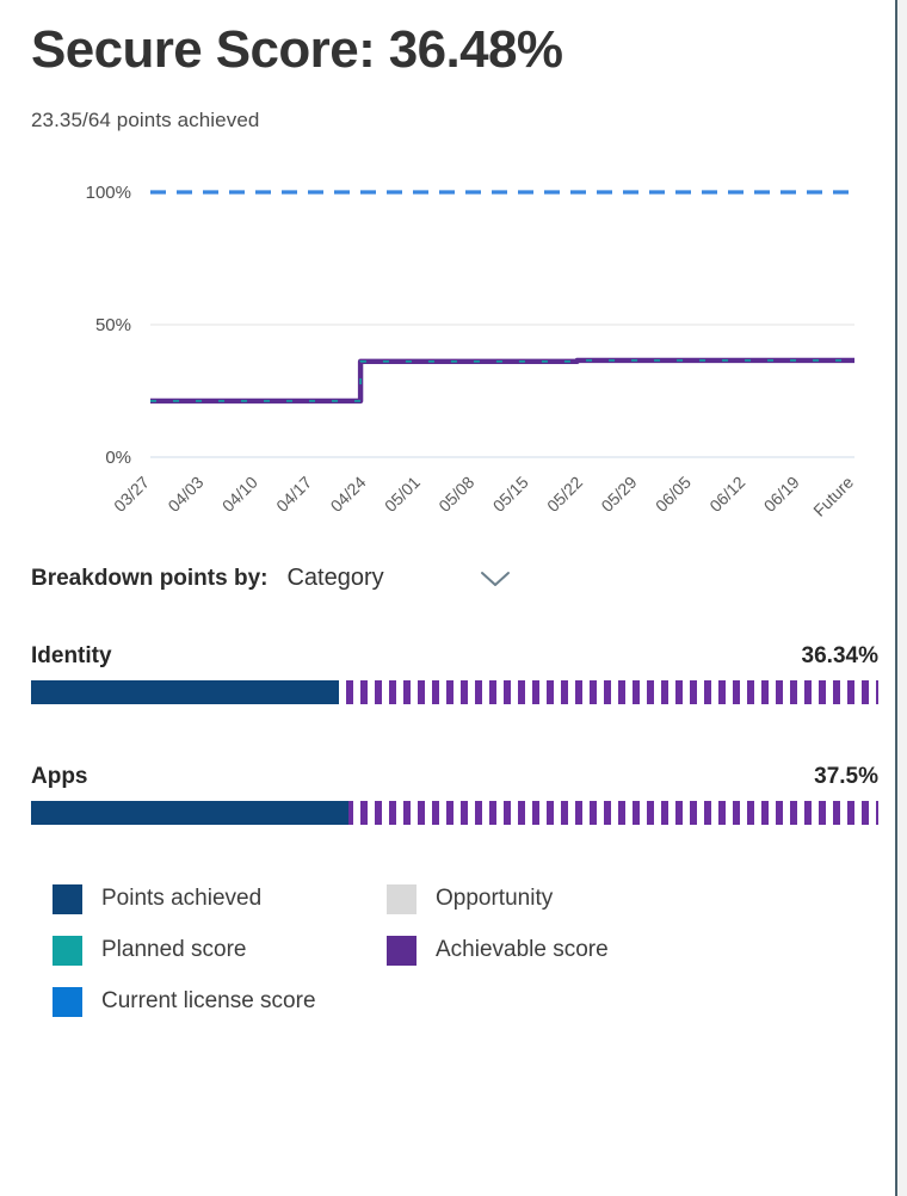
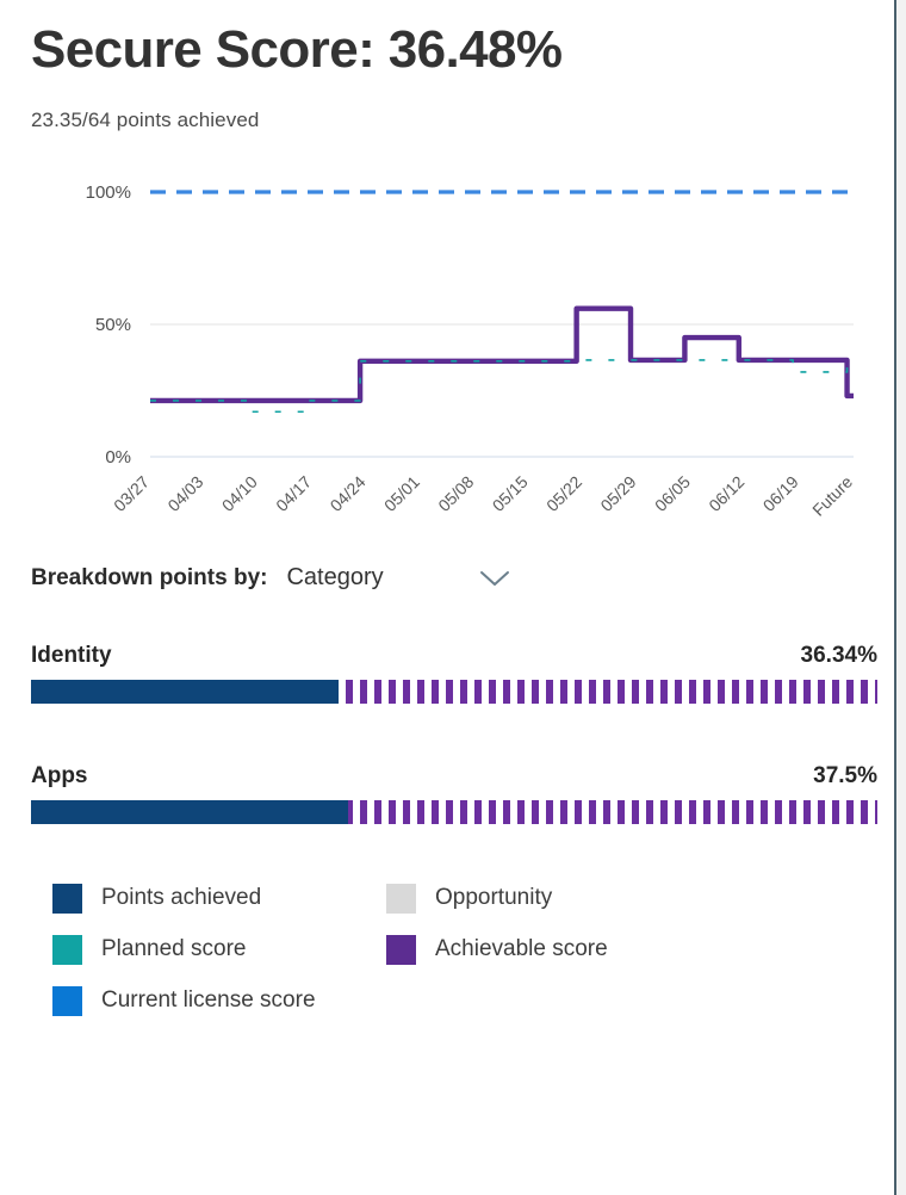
Planned score/04/10: 21% -> 17%
Achievable score/05/22: 36% -> 56%
Achievable score/06/05: 36% -> 45%
Planned score/06/19: 36% -> 32%
Achievable score/Future: 36% -> 23%
